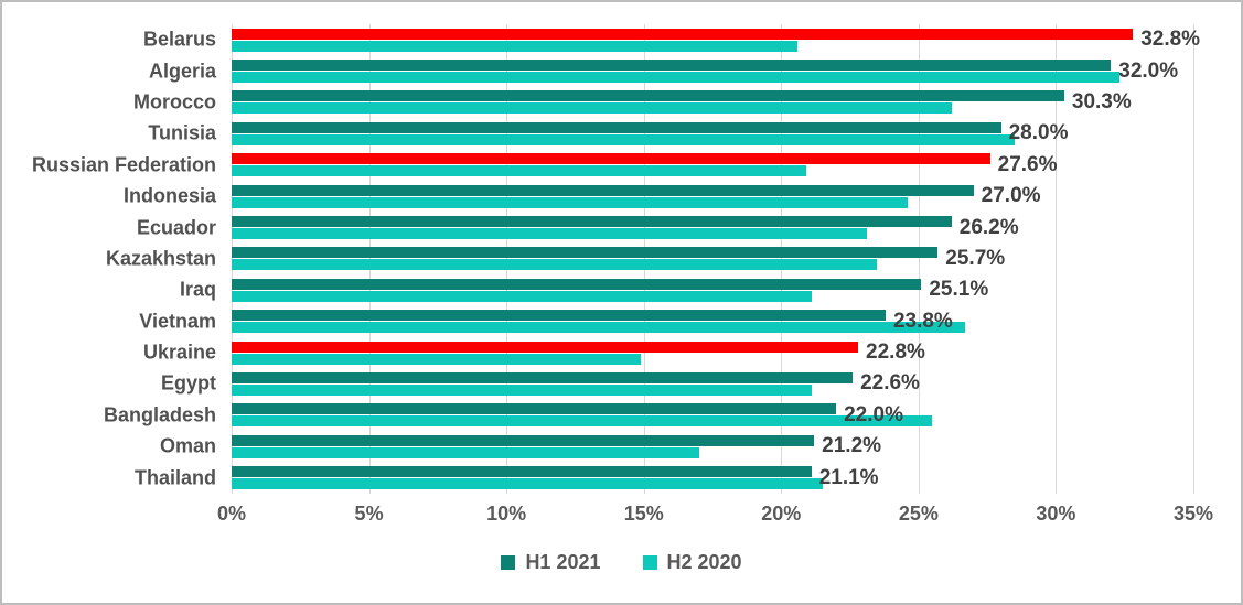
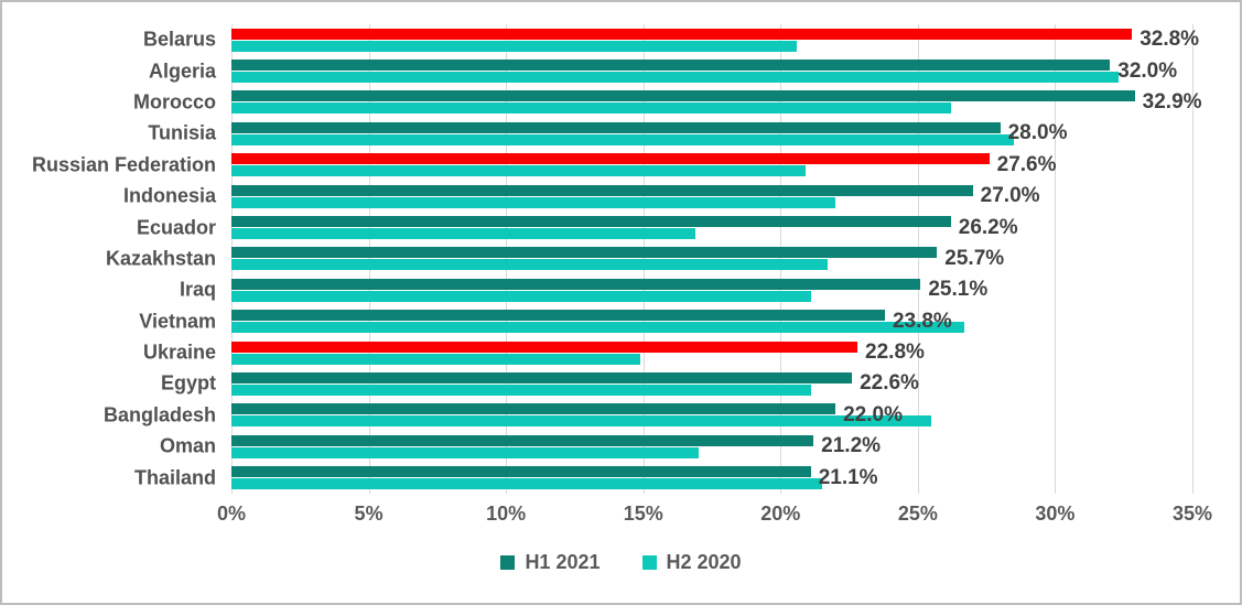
H1 2021/Morocco: 30.3% -> 32.9%
H2 2020/Indonesia: 24.6% -> 22.0%
H2 2020/Ecuador: 23.1% -> 16.9%
H2 2020/Kazakhstan: 23.5% -> 21.7%
